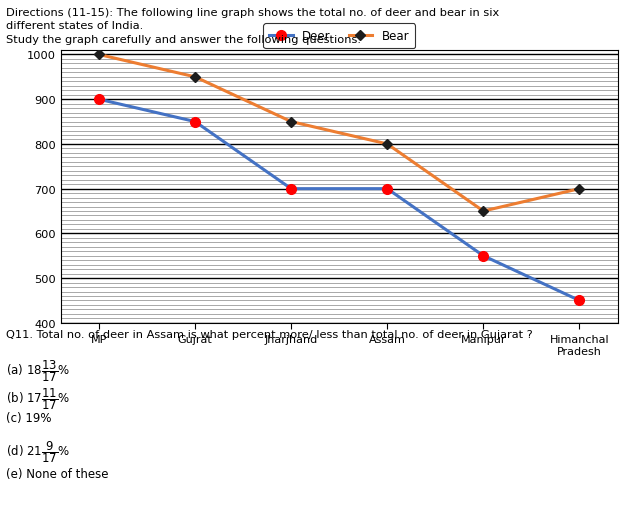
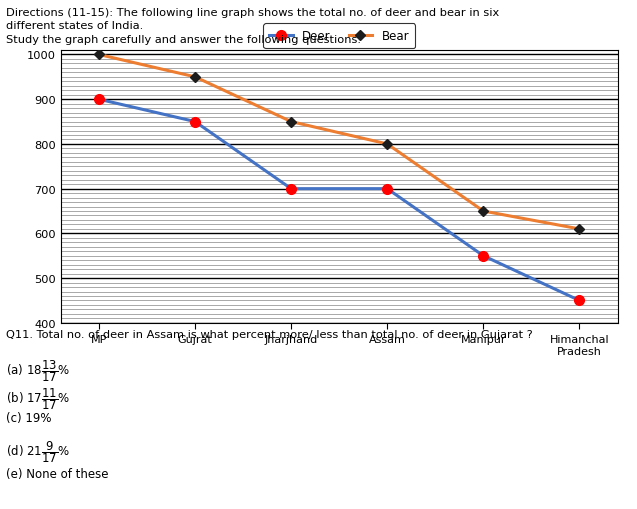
Bear/Himanchal Pradesh: 700 -> 610
